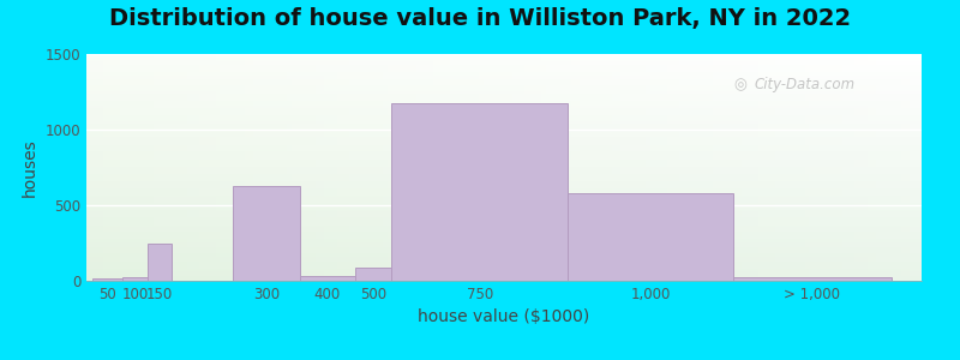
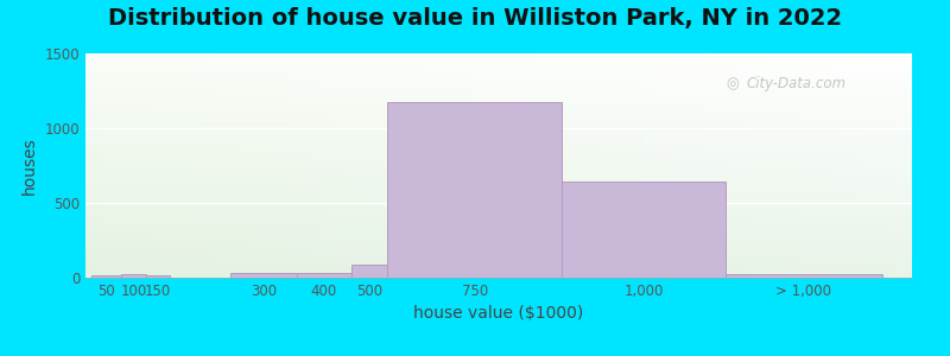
150: 250 -> 20
300: 630 -> 40
1,000: 580 -> 640
